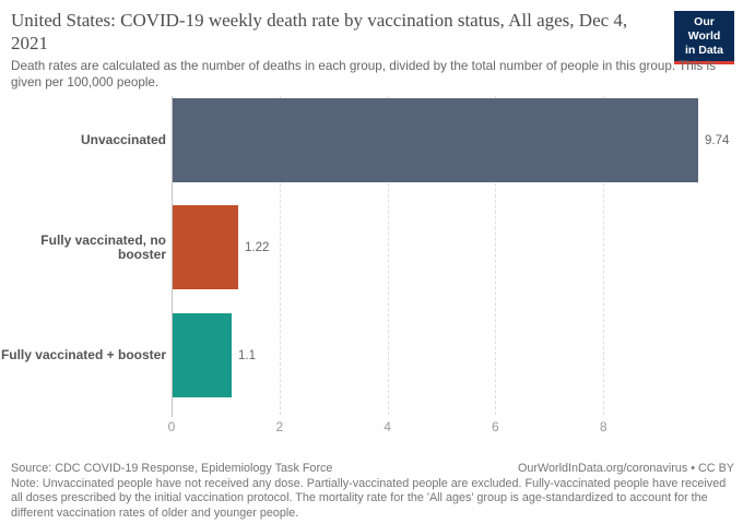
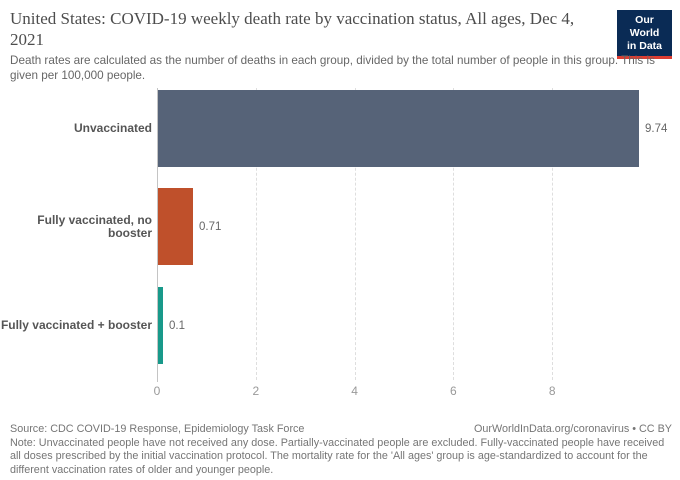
Fully vaccinated, no booster: 1.22 -> 0.71
Fully vaccinated + booster: 1.1 -> 0.1
